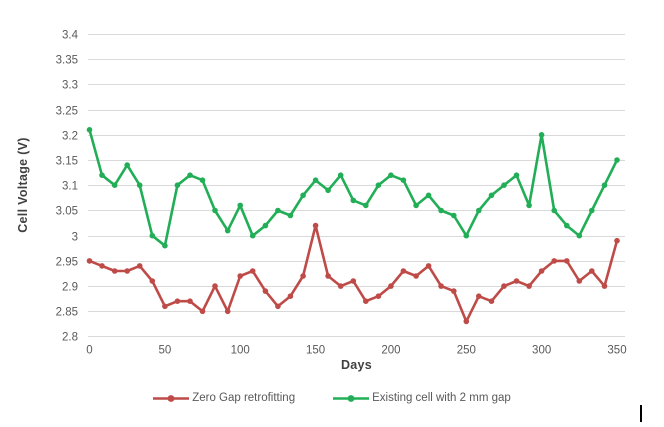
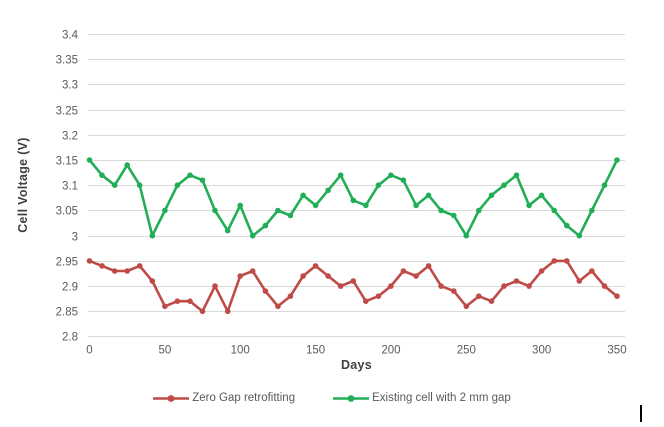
Existing cell with 2 mm gap/0: 3.21 -> 3.15
Existing cell with 2 mm gap/50: 2.98 -> 3.05
Zero Gap retrofitting/150: 3.02 -> 2.94
Existing cell with 2 mm gap/150: 3.11 -> 3.06
Zero Gap retrofitting/250: 2.83 -> 2.86
Existing cell with 2 mm gap/300: 3.20 -> 3.08
Zero Gap retrofitting/350: 2.99 -> 2.88
